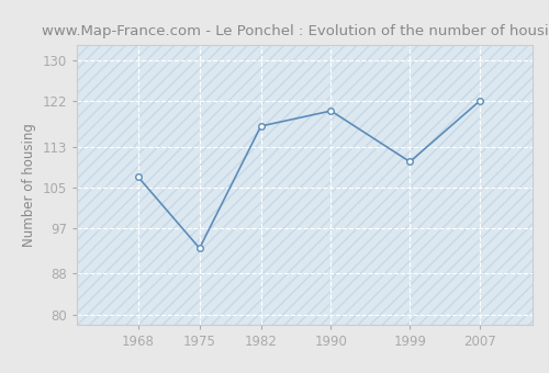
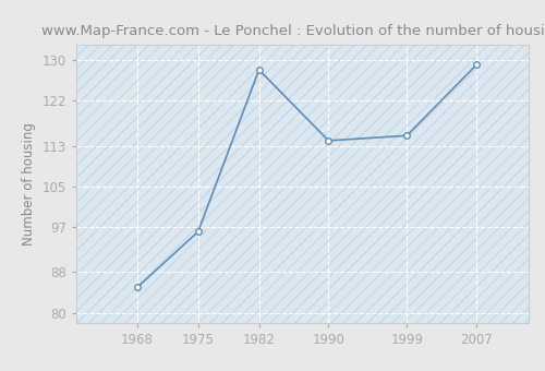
1968: 107 -> 85
1975: 93 -> 96
1982: 117 -> 128
1990: 120 -> 114
1999: 110 -> 115
2007: 122 -> 129
